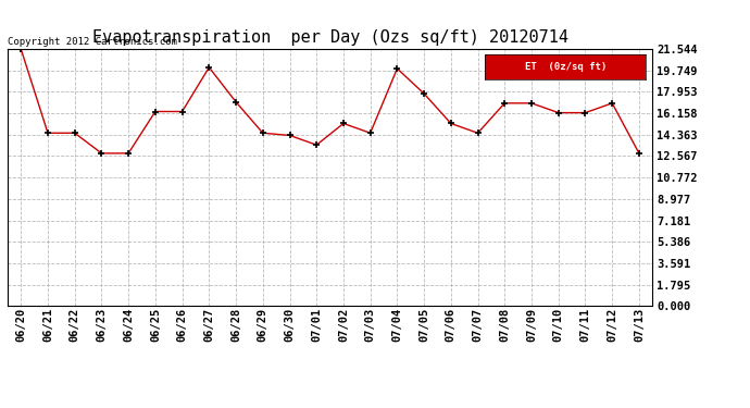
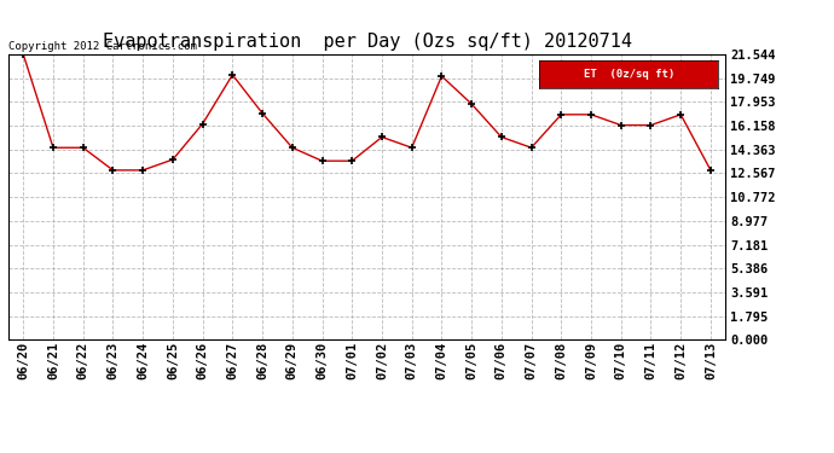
06/25: 16.3 -> 13.6
06/30: 14.3 -> 13.5
